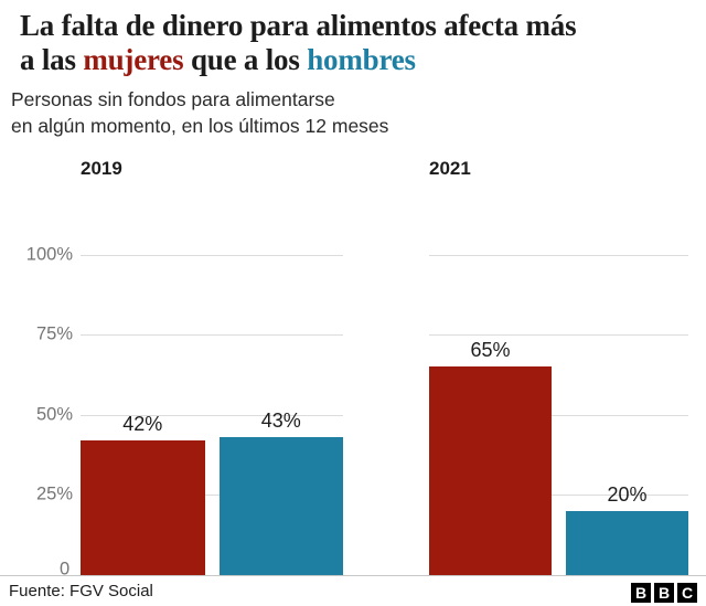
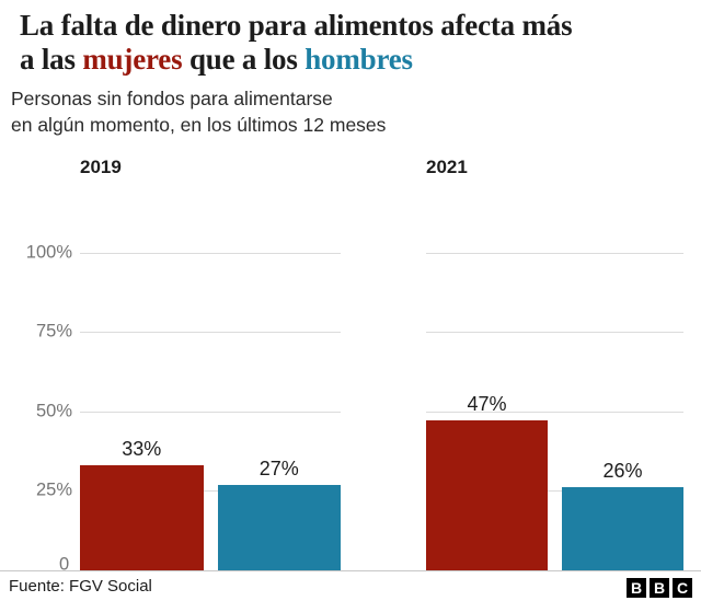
mujeres/2019: 42% -> 33%
hombres/2019: 43% -> 27%
mujeres/2021: 65% -> 47%
hombres/2021: 20% -> 26%
